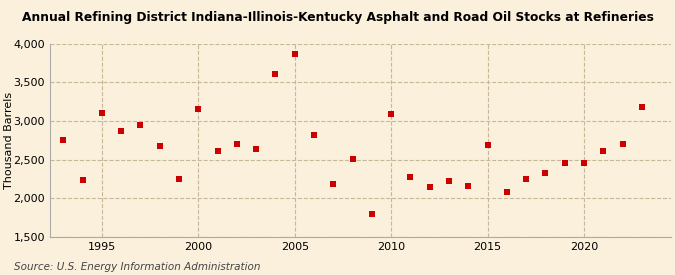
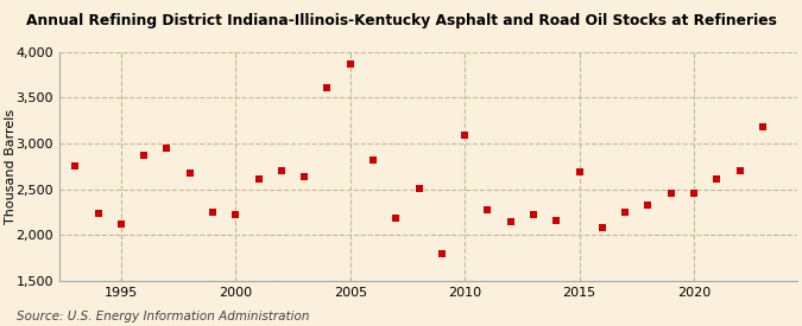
1995: 3,100 -> 2,120
2000: 3,150 -> 2,220
